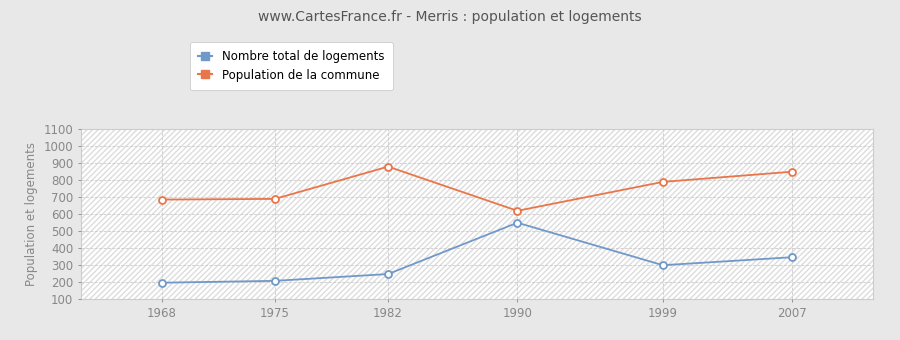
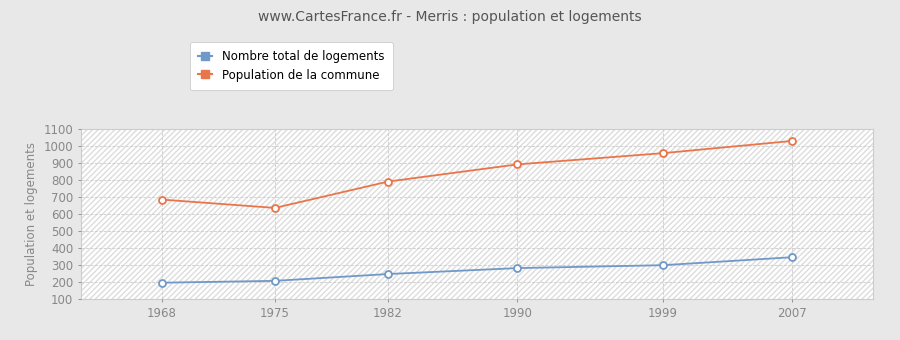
Population de la commune/1975: 690 -> 640
Population de la commune/1982: 880 -> 790
Nombre total de logements/1990: 550 -> 280
Population de la commune/1990: 620 -> 890
Population de la commune/1999: 790 -> 960
Population de la commune/2007: 850 -> 1030
